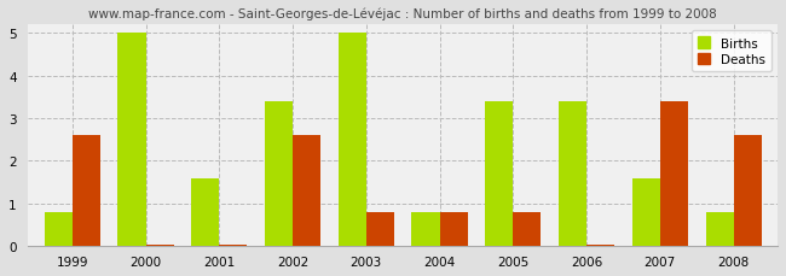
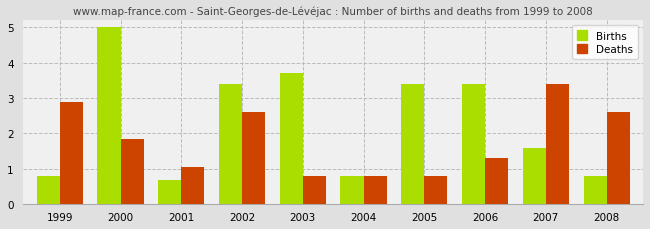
Deaths/1999: 2.60 -> 2.90
Deaths/2000: 0.05 -> 1.85
Births/2001: 1.6 -> 0.7
Deaths/2001: 0.05 -> 1.05
Births/2003: 5.0 -> 3.7
Deaths/2006: 0.05 -> 1.30
